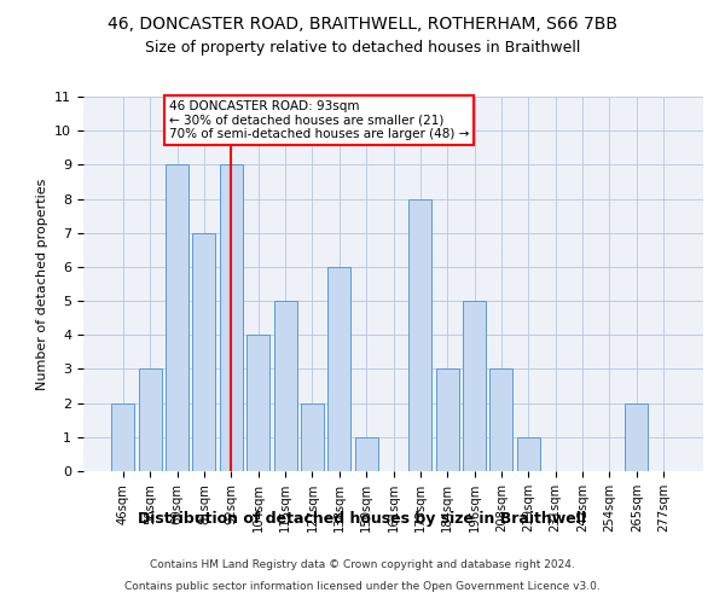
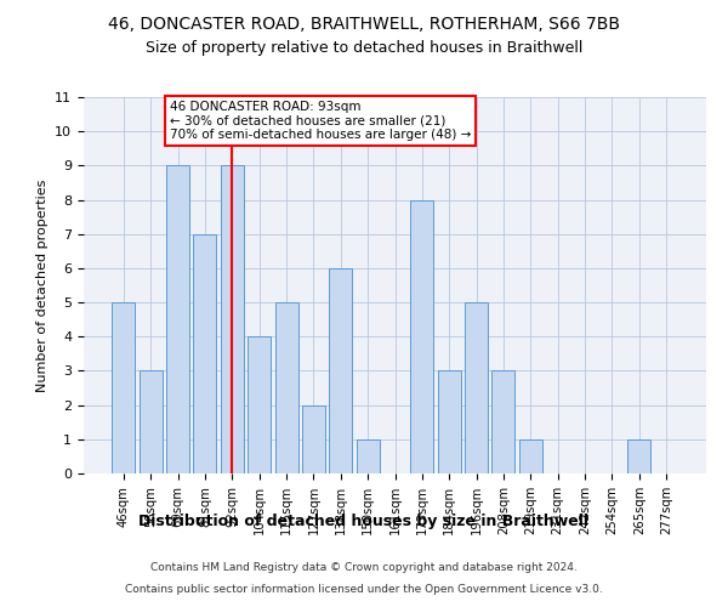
46sqm: 2 -> 5
265sqm: 2 -> 1
